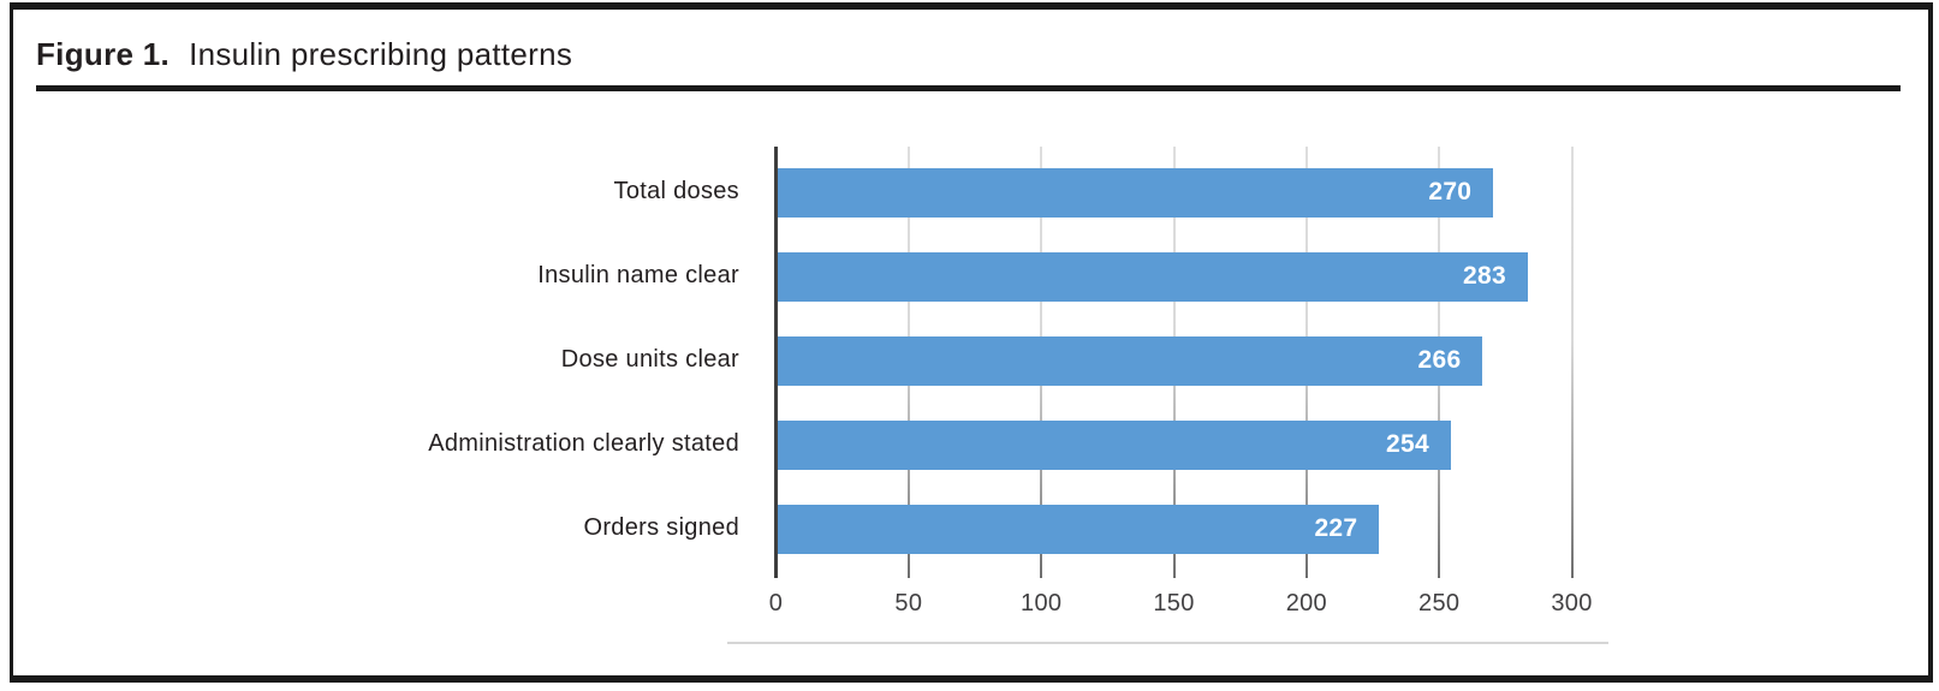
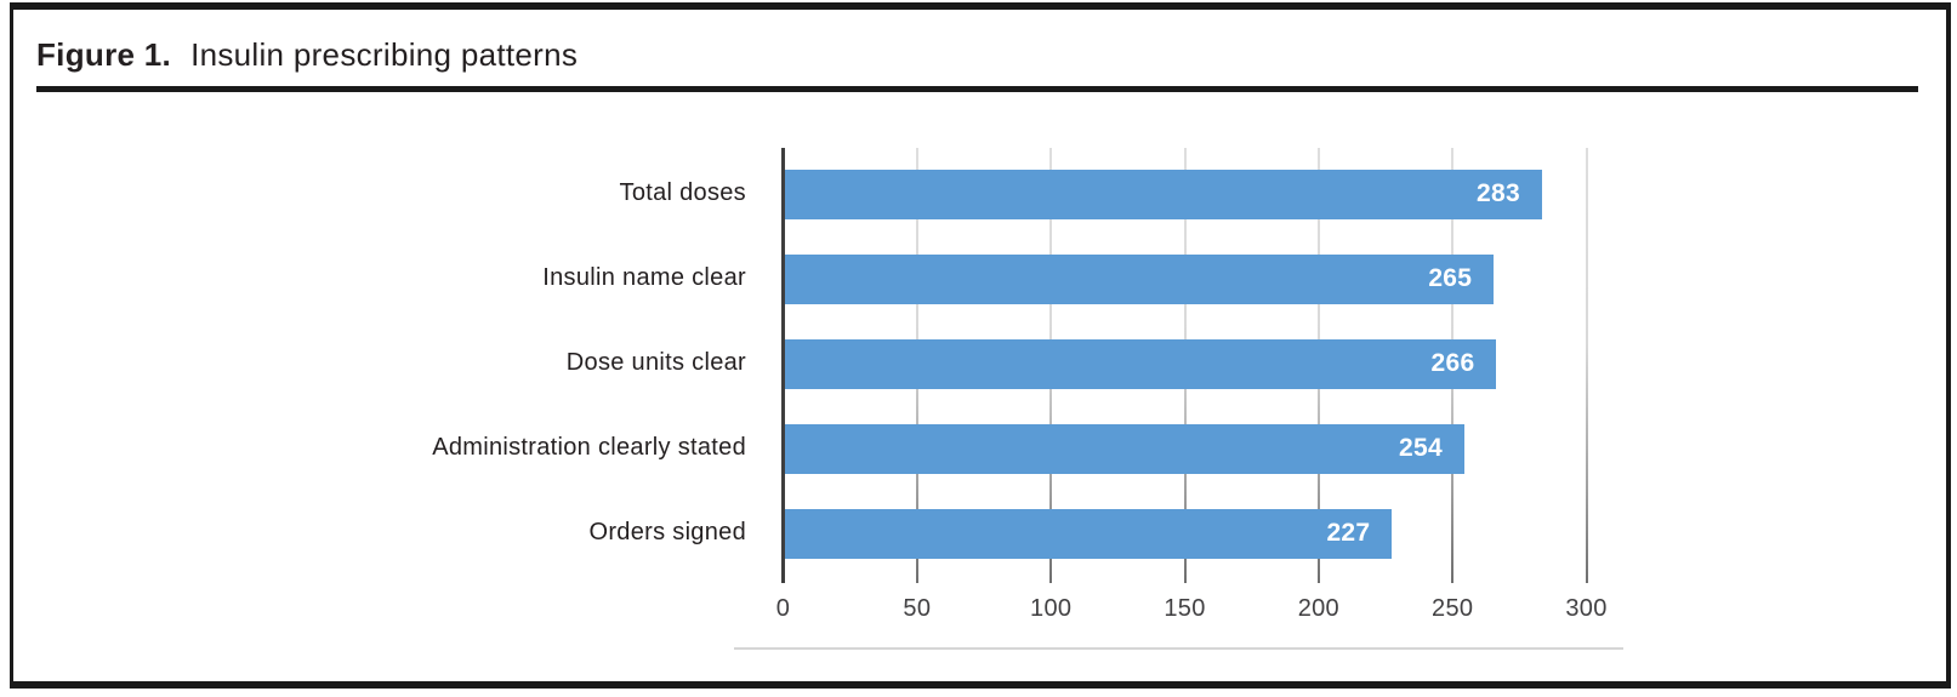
Total doses: 270 -> 283
Insulin name clear: 283 -> 265
